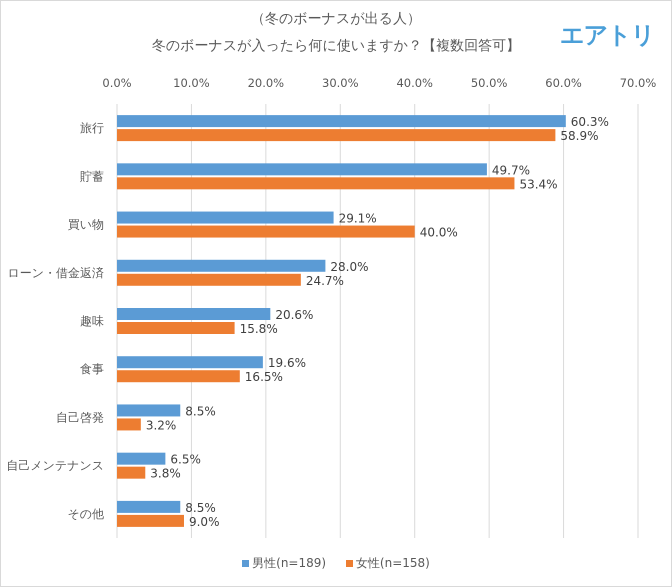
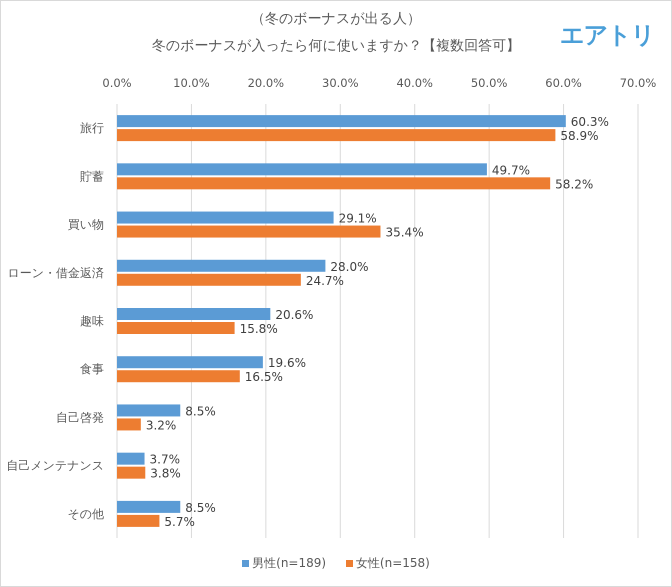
女性(n=158)/貯蓄: 53.4% -> 58.2%
女性(n=158)/買い物: 40.0% -> 35.4%
男性(n=189)/自己メンテナンス: 6.5% -> 3.7%
女性(n=158)/その他: 9.0% -> 5.7%
